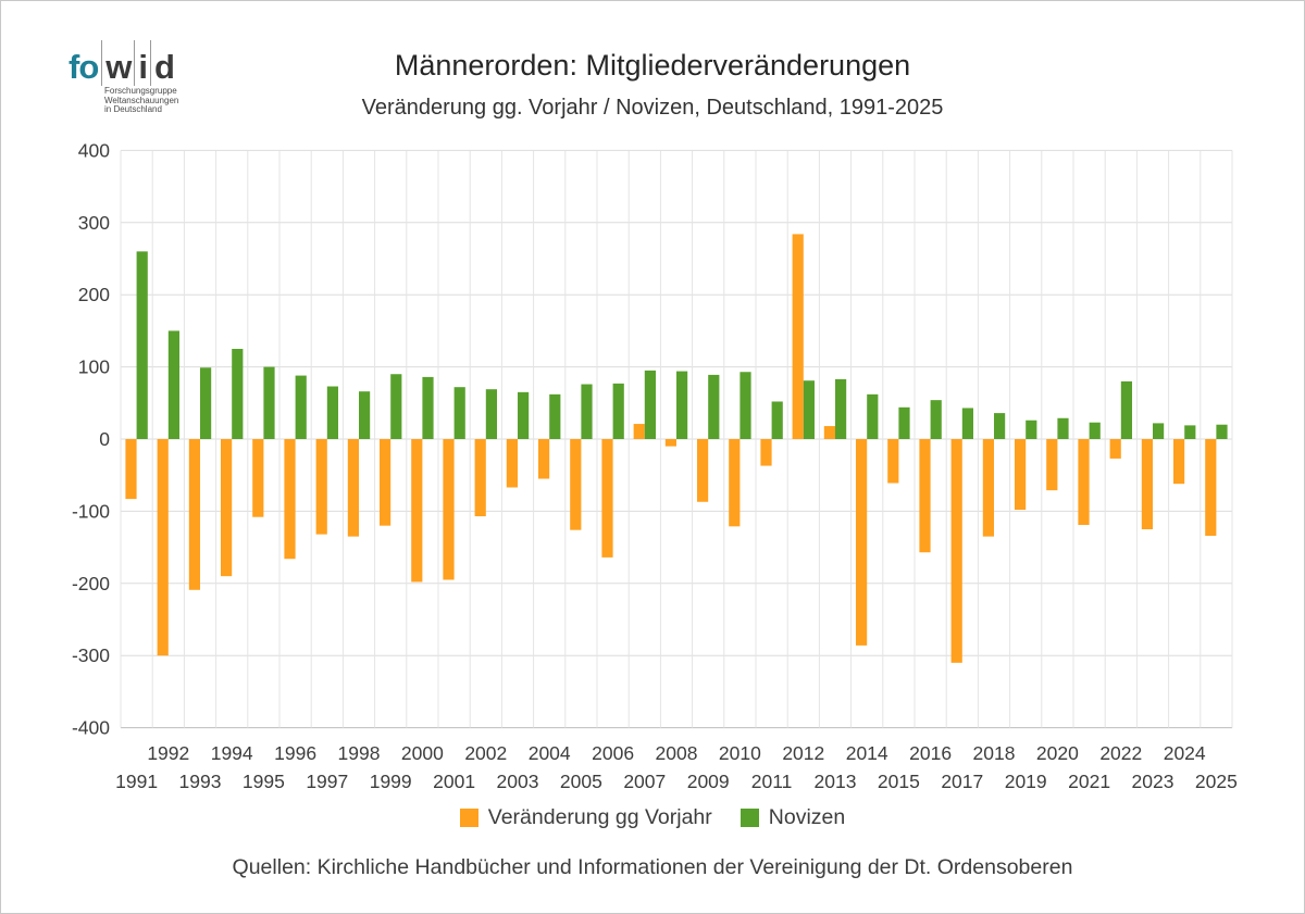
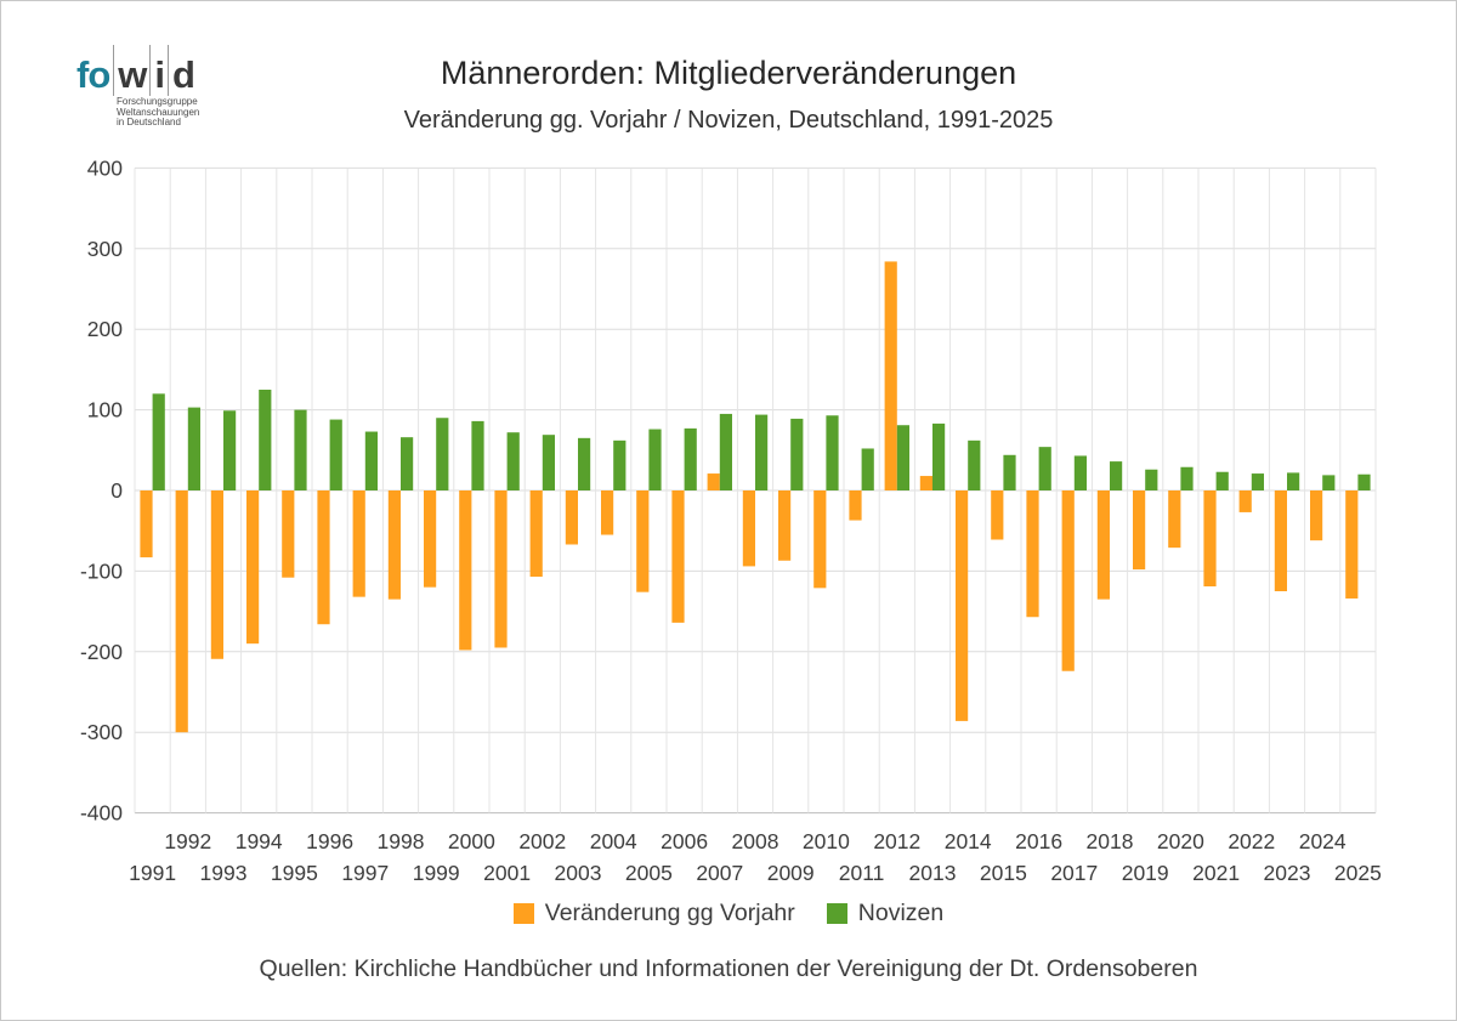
Novizen/1991: 260 -> 120
Novizen/1992: 150 -> 100
Veränderung gg Vorjahr/2008: -10 -> -90
Veränderung gg Vorjahr/2017: -310 -> -220
Novizen/2022: 80 -> 20
